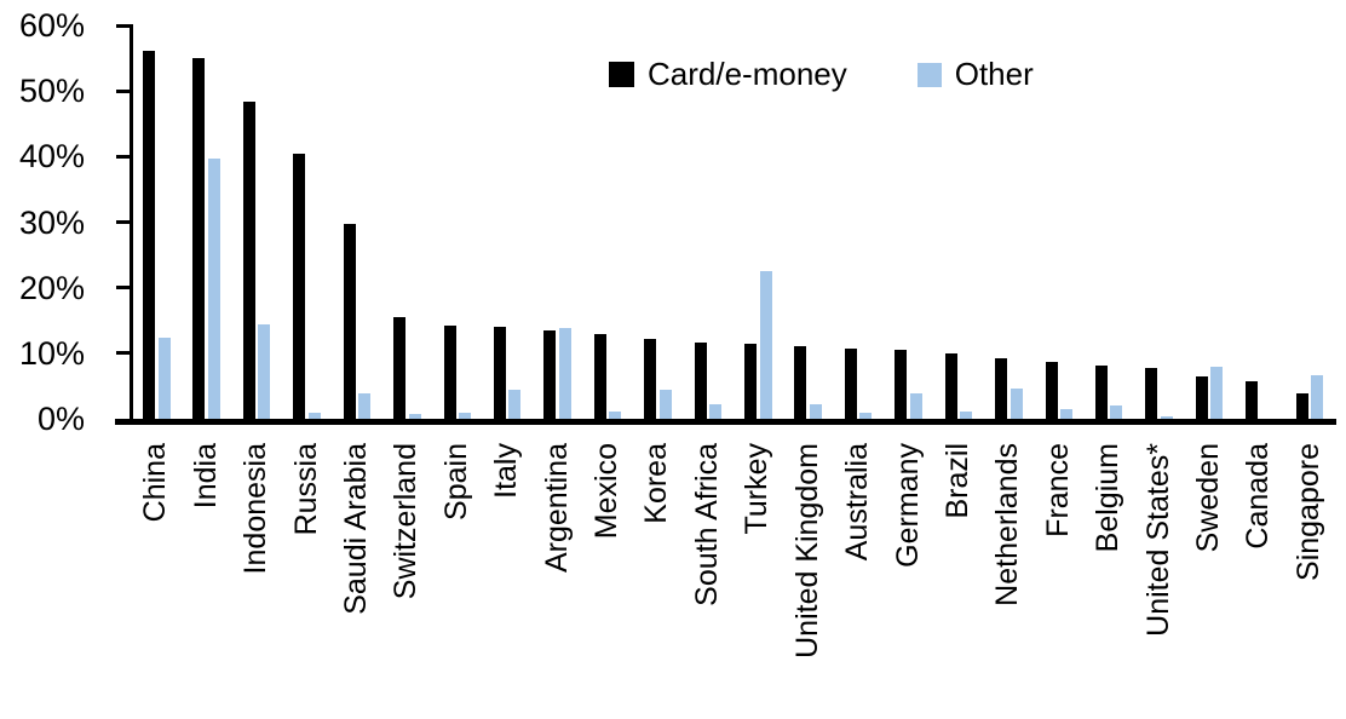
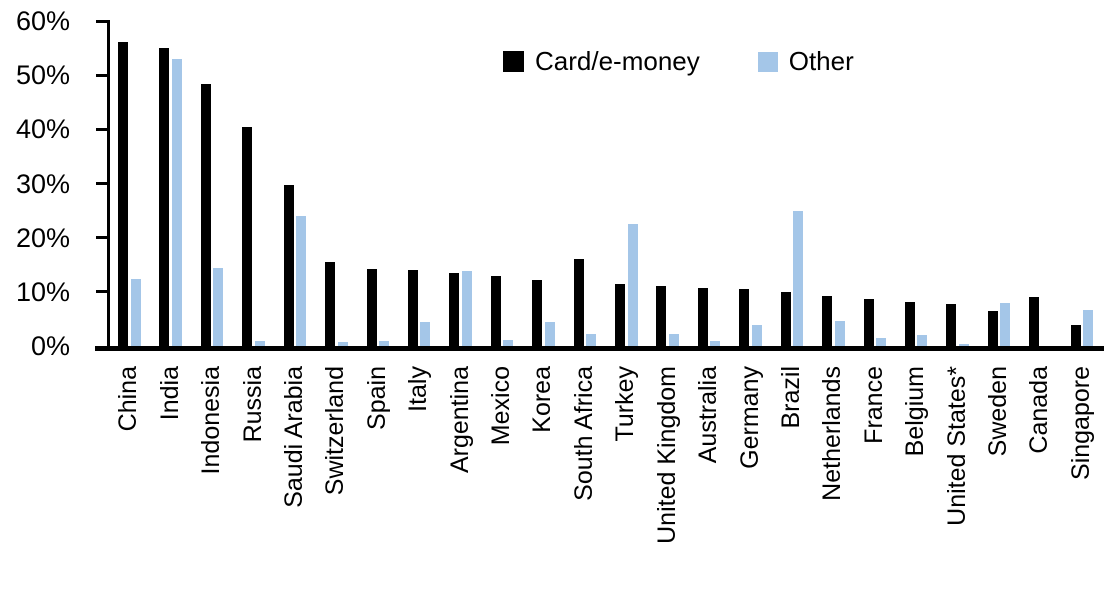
Other/India: 40% -> 53%
Other/Saudi Arabia: 4% -> 24%
Card/e-money/South Africa: 12% -> 16%
Other/Brazil: 1% -> 25%
Card/e-money/Canada: 6% -> 9%
